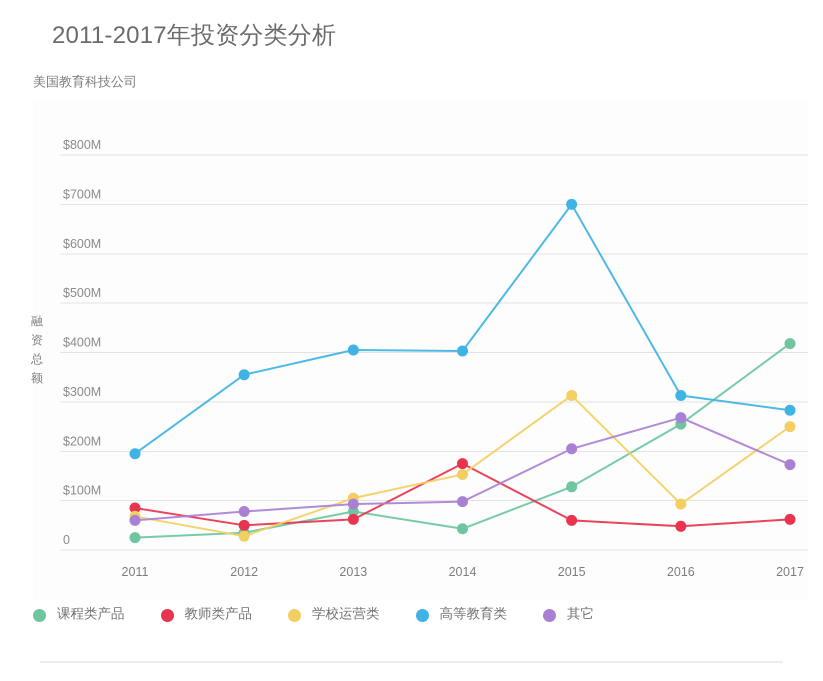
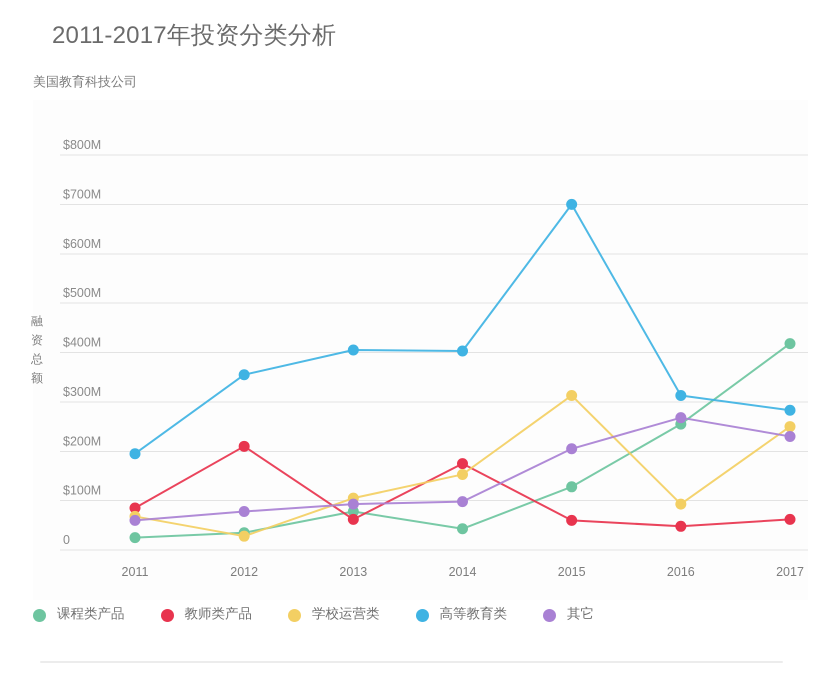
教师类产品/2012: $50M -> $210M
其它/2017: $170M -> $230M
